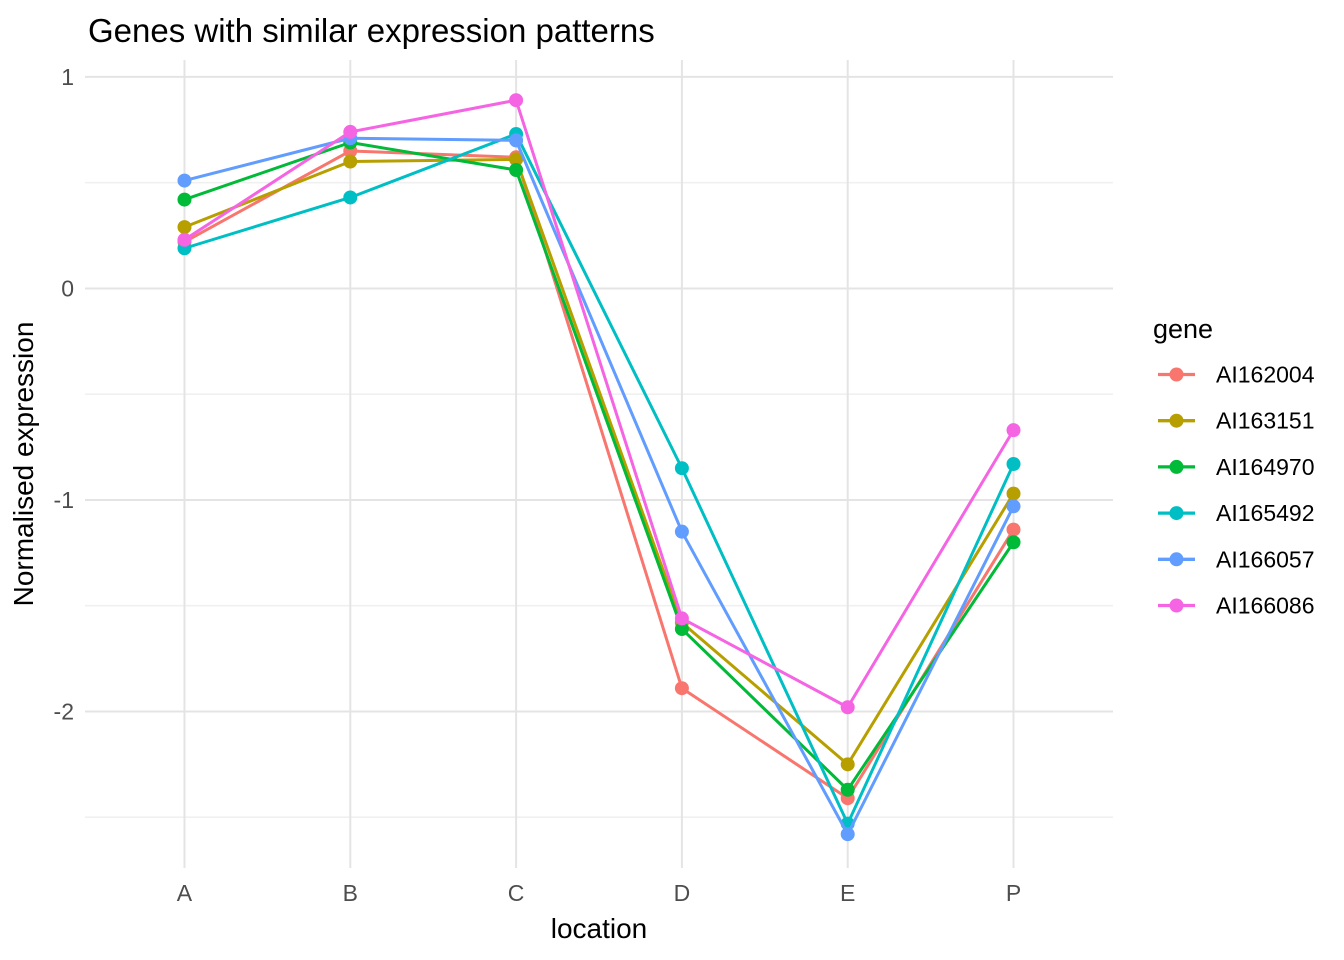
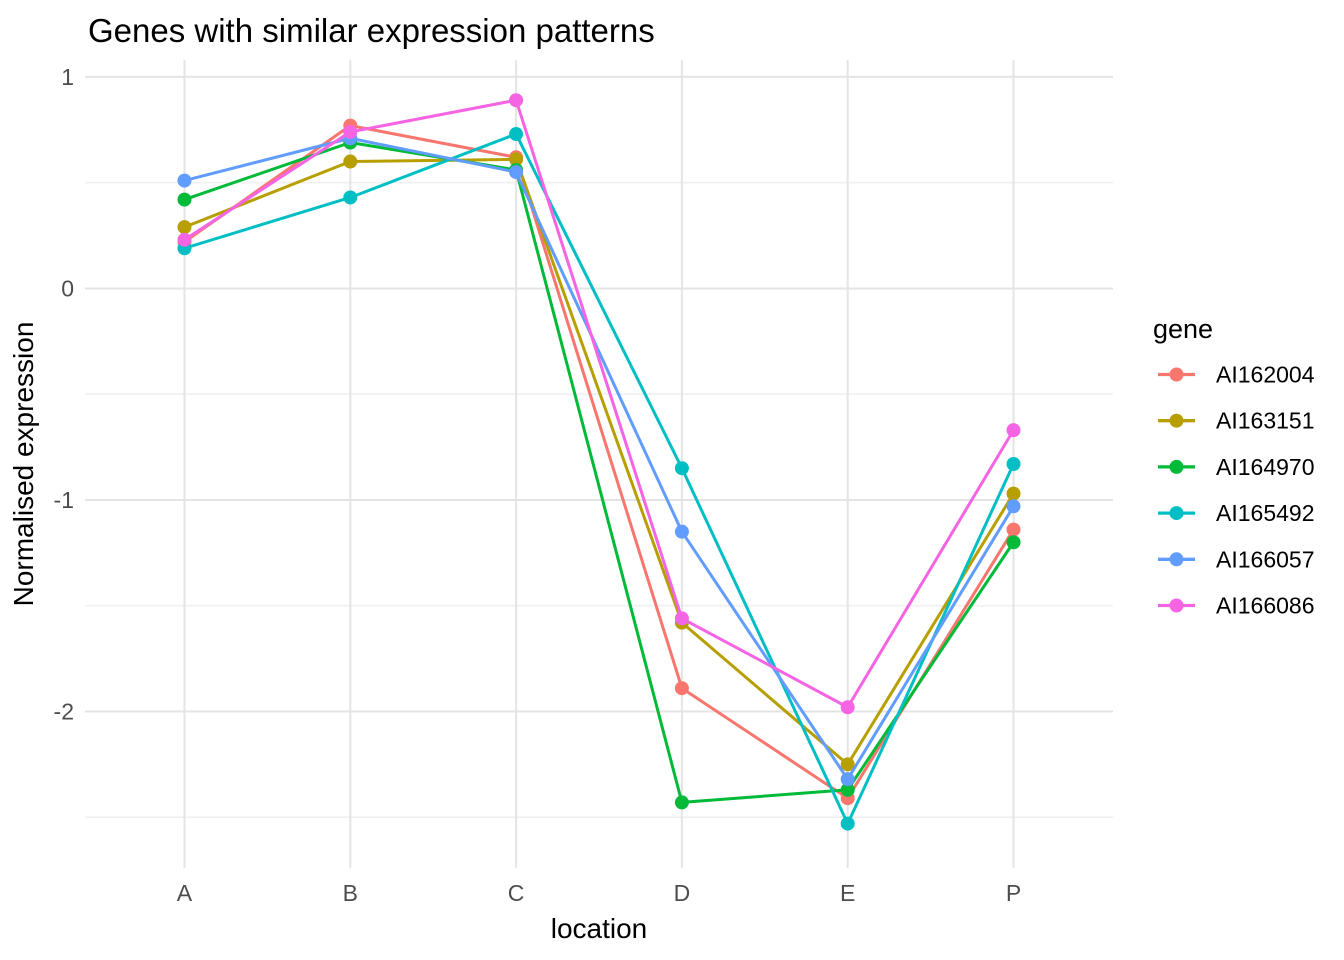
AI162004/B: 0.65 -> 0.77
AI166057/C: 0.70 -> 0.55
AI164970/D: -1.61 -> -2.43
AI166057/E: -2.58 -> -2.32
